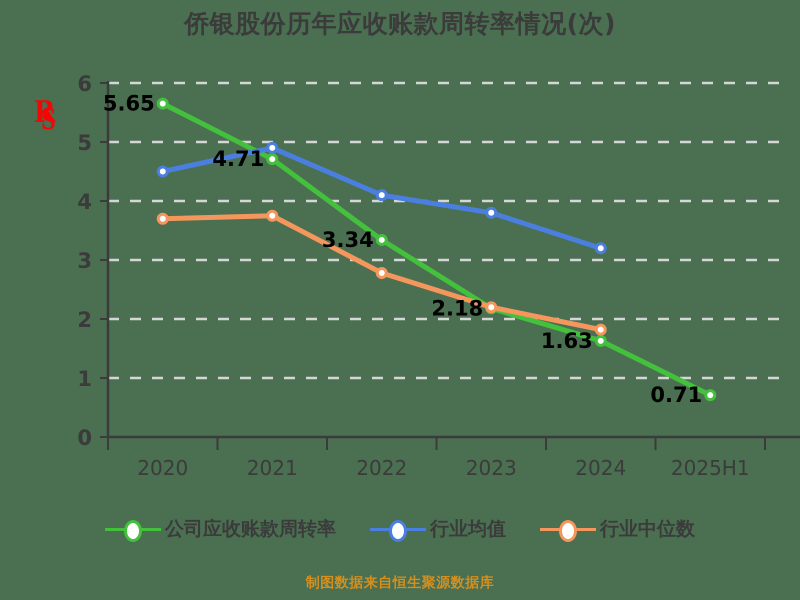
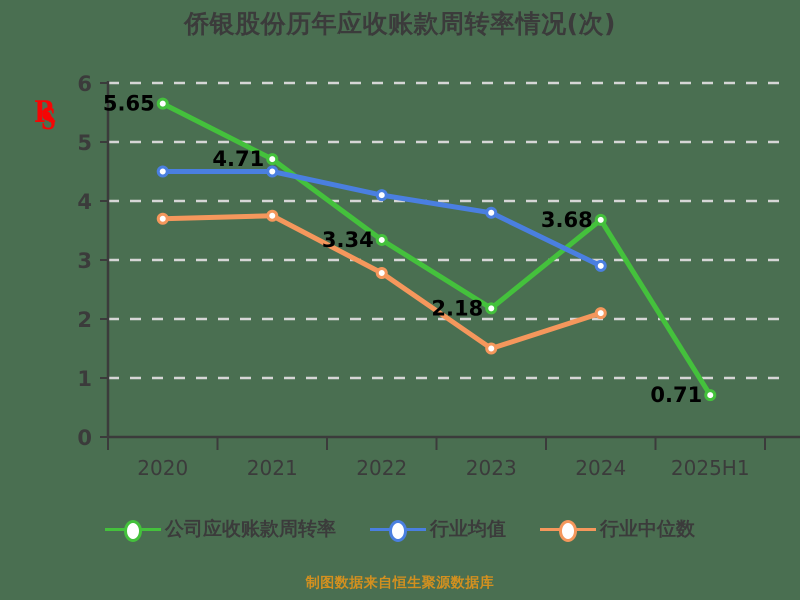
行业均值/2021: 4.9 -> 4.5
行业中位数/2023: 2.2 -> 1.5
公司应收账款周转率/2024: 1.63 -> 3.68
行业均值/2024: 3.2 -> 2.9
行业中位数/2024: 1.8 -> 2.1
